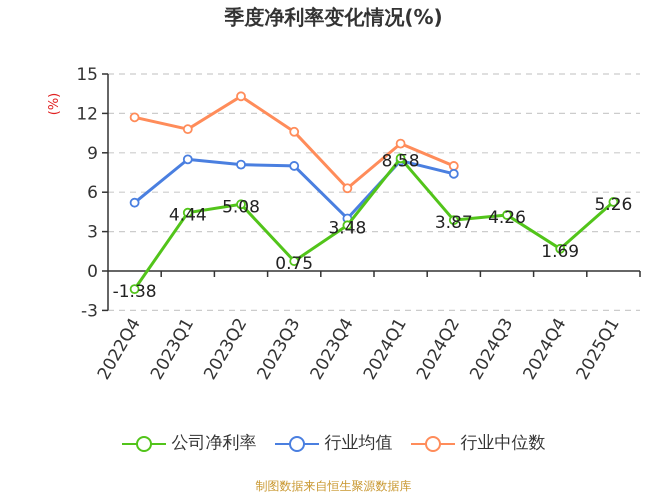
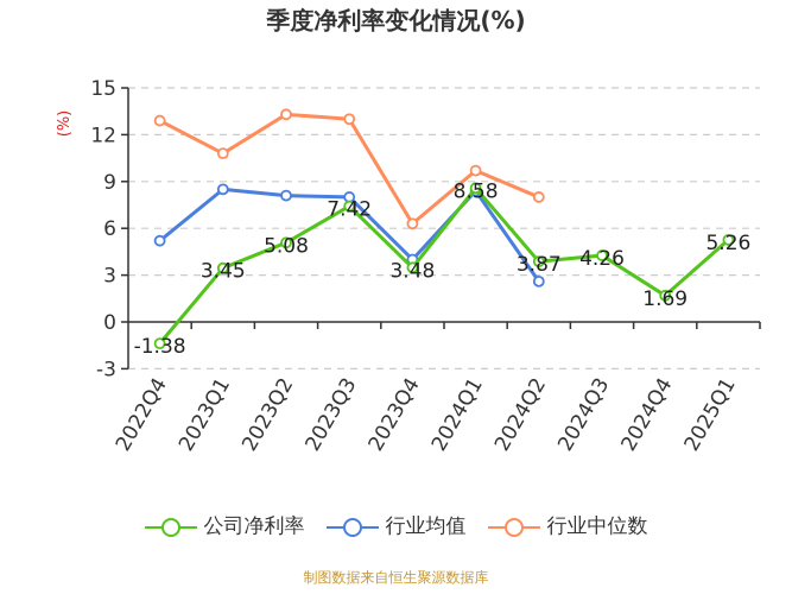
行业中位数/2022Q4: 11.7 -> 12.9
公司净利率/2023Q1: 4.44 -> 3.45
公司净利率/2023Q3: 0.75 -> 7.42
行业中位数/2023Q3: 10.6 -> 13.0
行业均值/2024Q2: 7.4 -> 2.6
